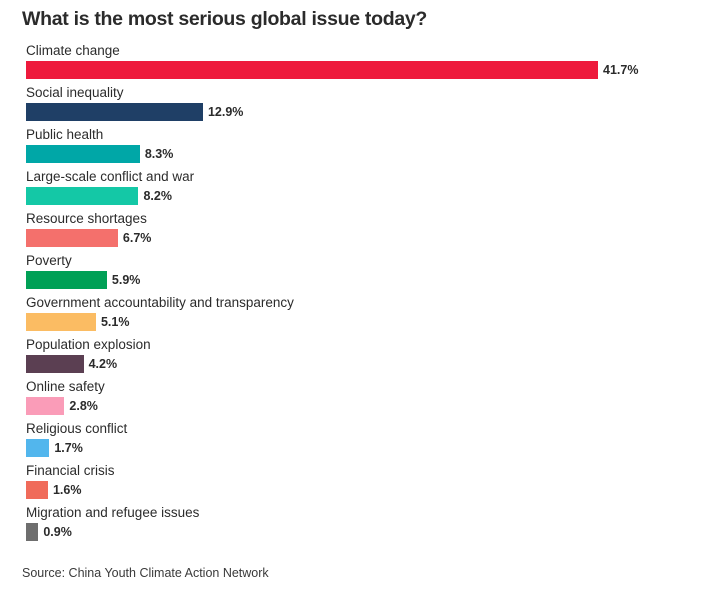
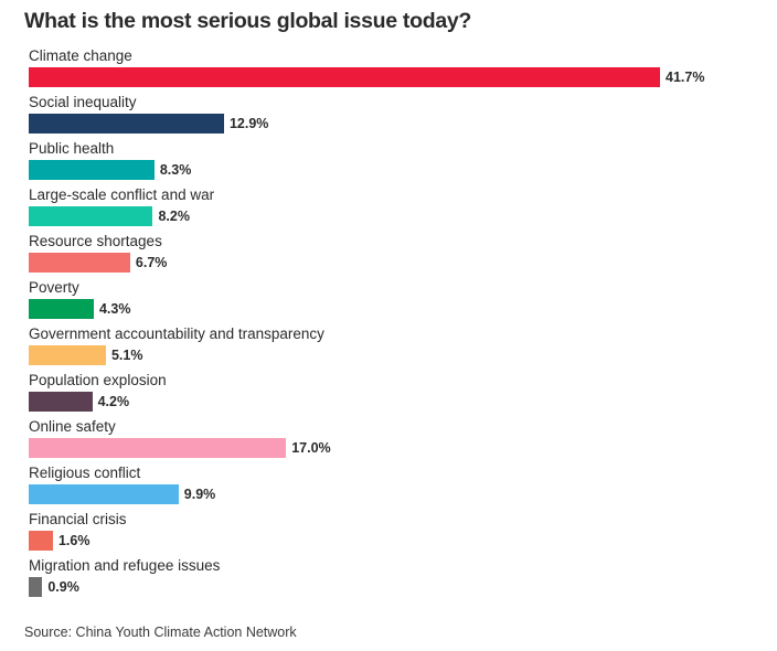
Poverty: 5.9% -> 4.3%
Online safety: 2.8% -> 17.0%
Religious conflict: 1.7% -> 9.9%
